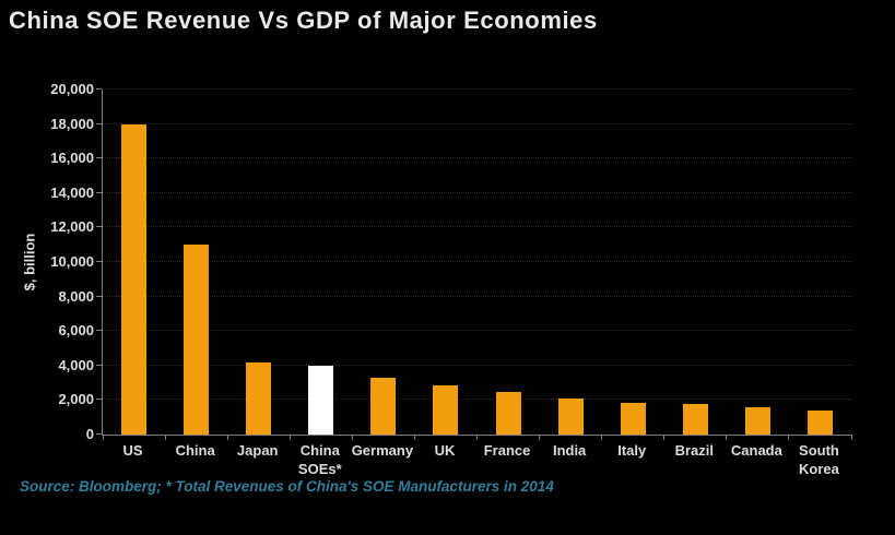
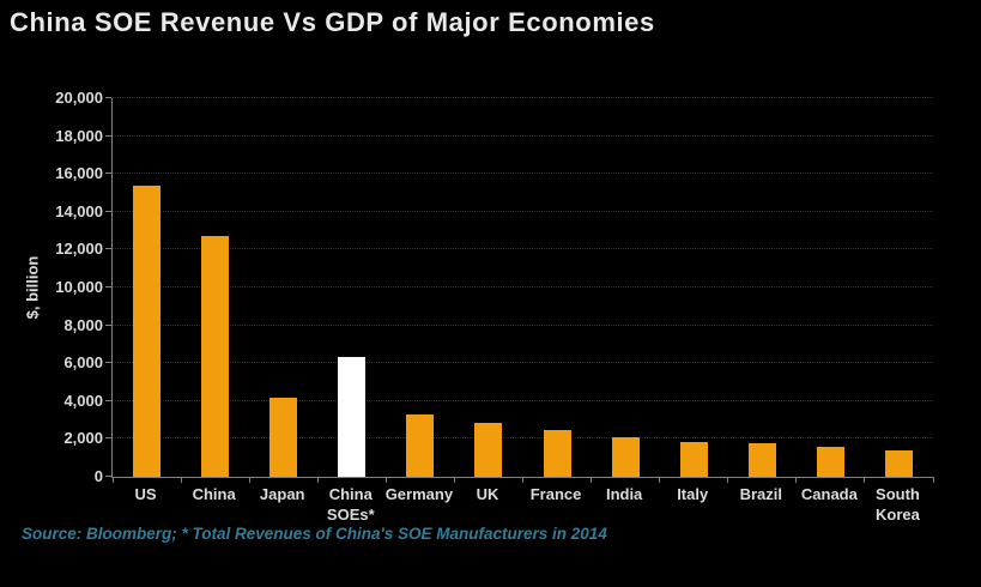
US: 18000 -> 15400
China: 11000 -> 12700
China SOEs*: 4000 -> 6300
